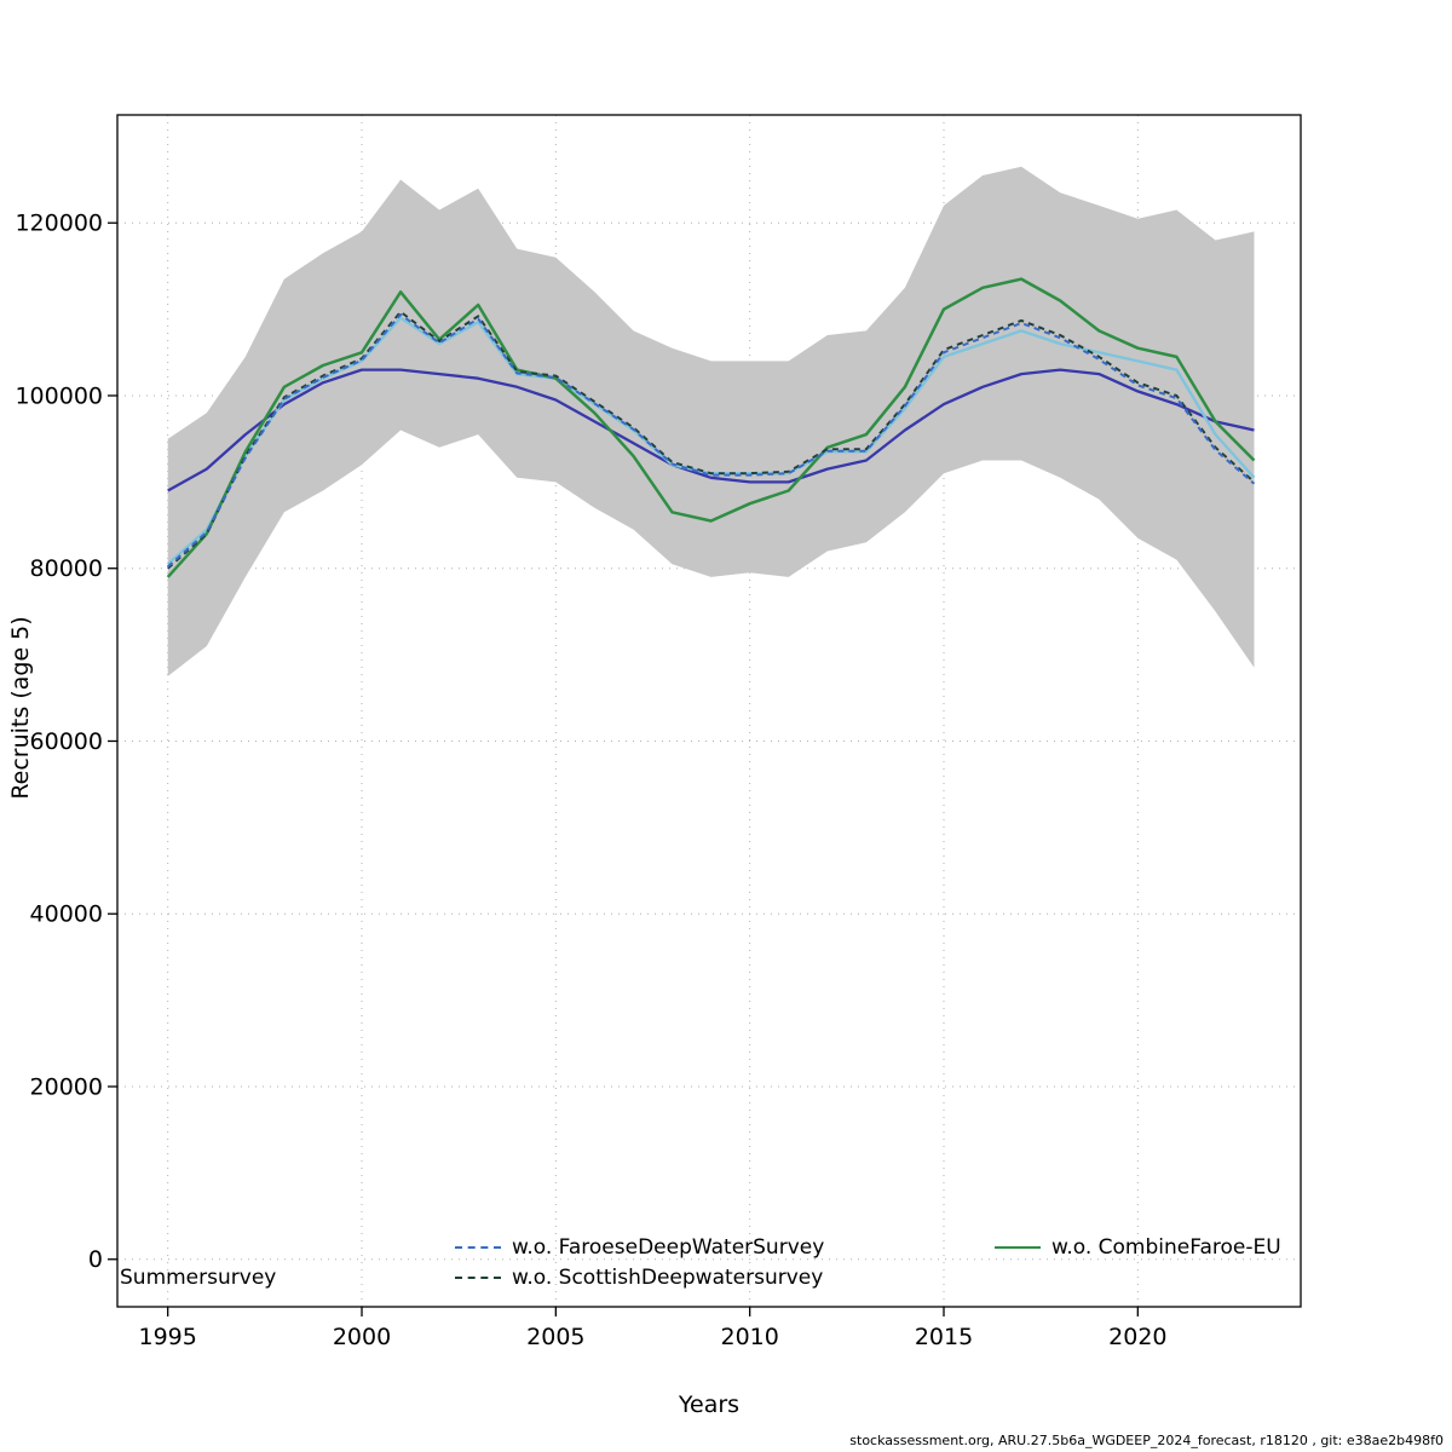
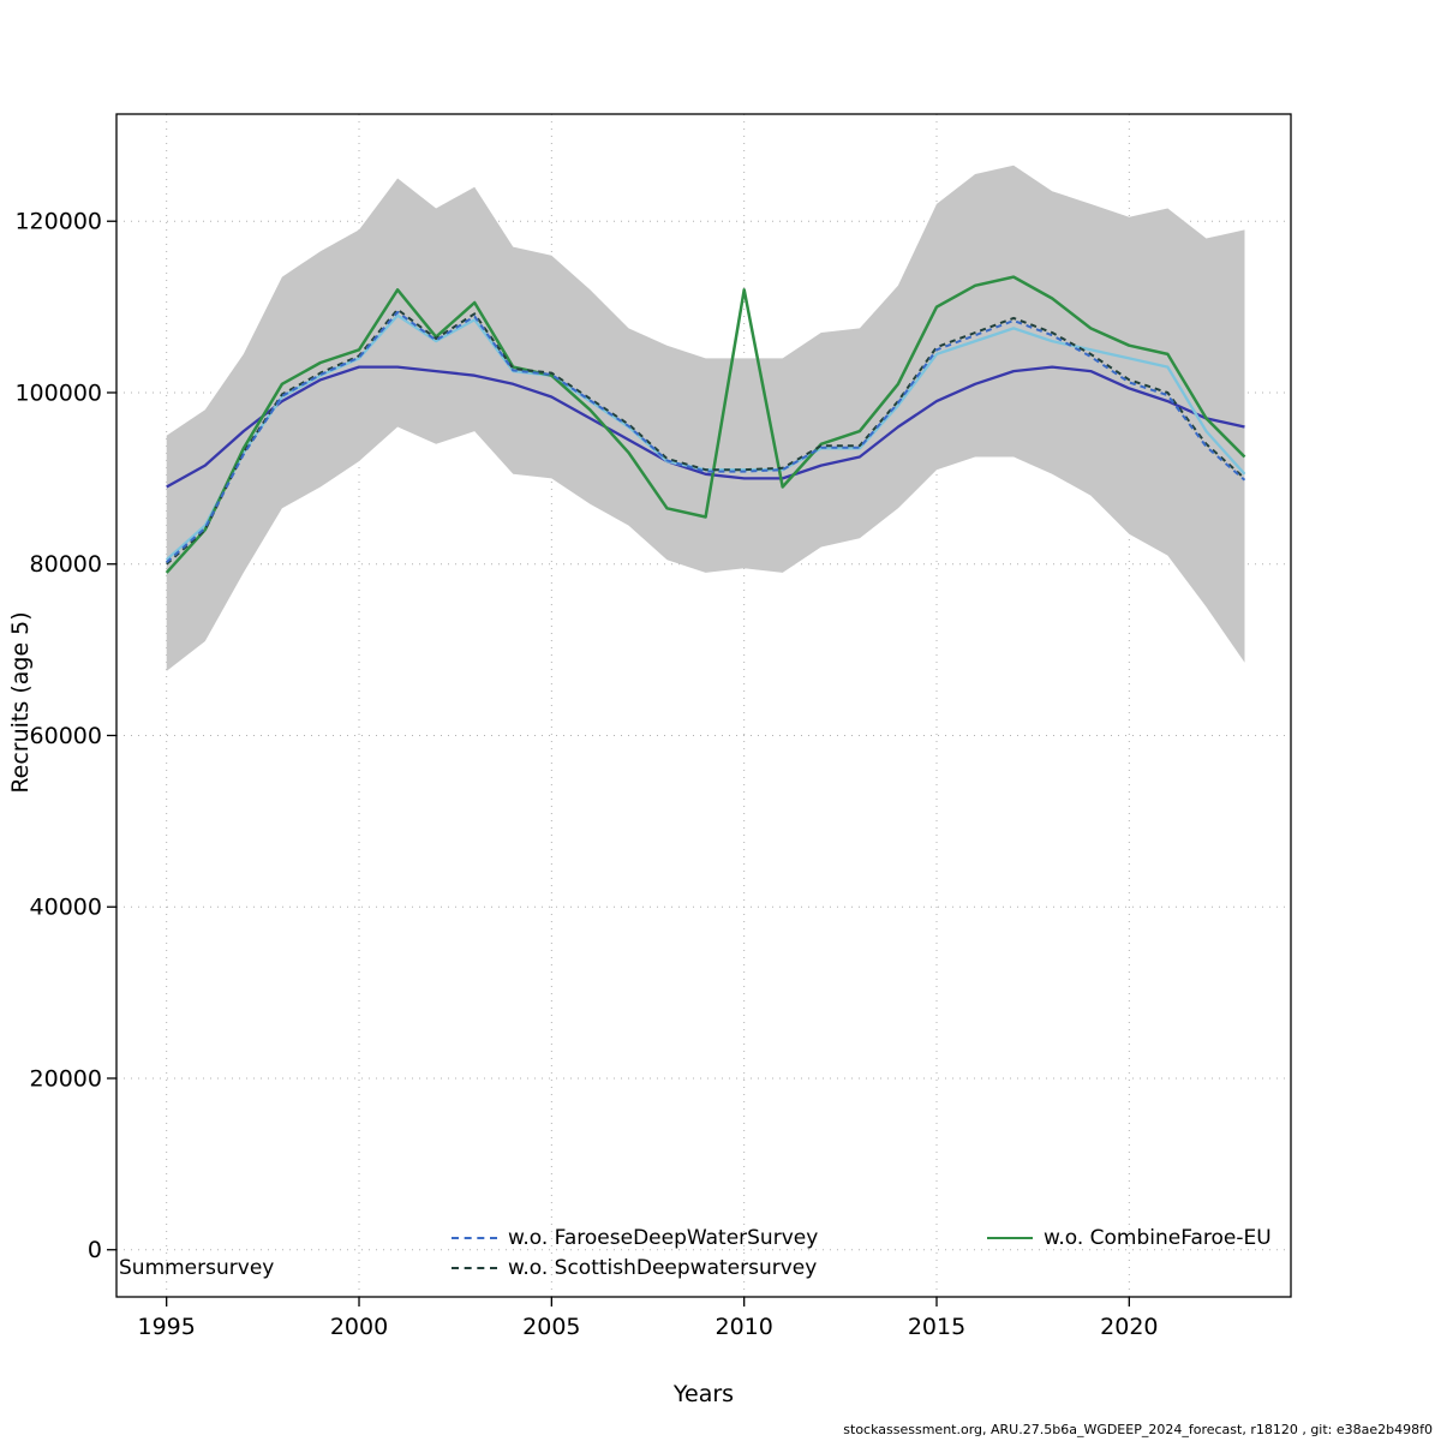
w.o. CombineFaroe-EU/2010: 88000 -> 112000
